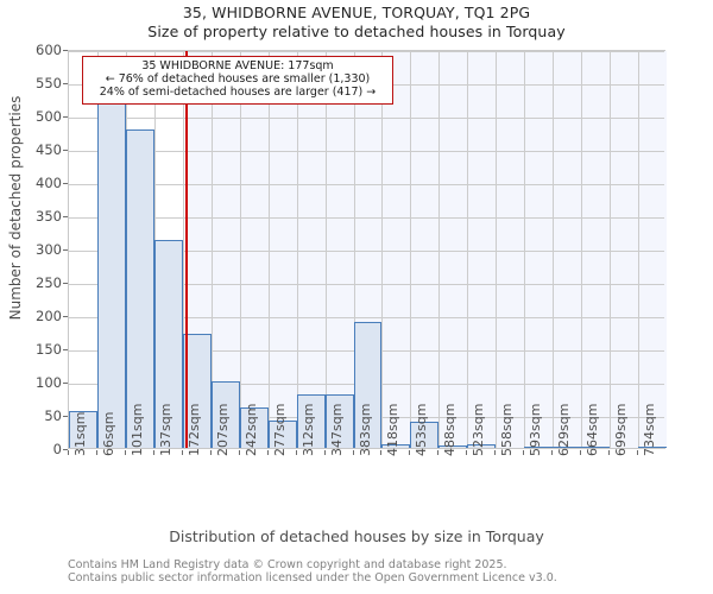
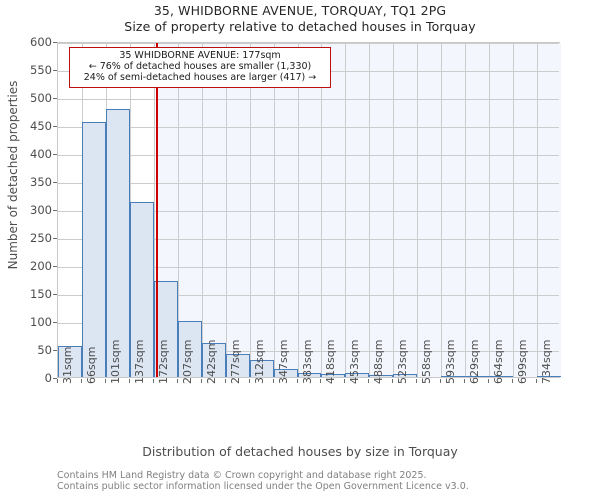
66sqm: 540 -> 460
312sqm: 80 -> 30
347sqm: 80 -> 20
383sqm: 190 -> 10
453sqm: 40 -> 10
